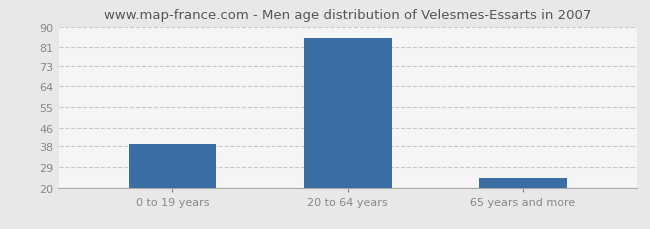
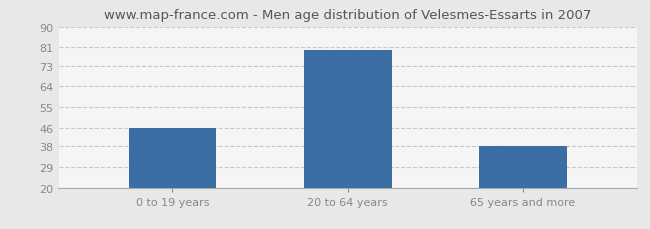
0 to 19 years: 39 -> 46
20 to 64 years: 85 -> 80
65 years and more: 24 -> 38
